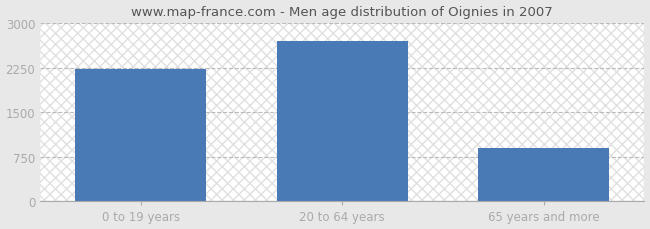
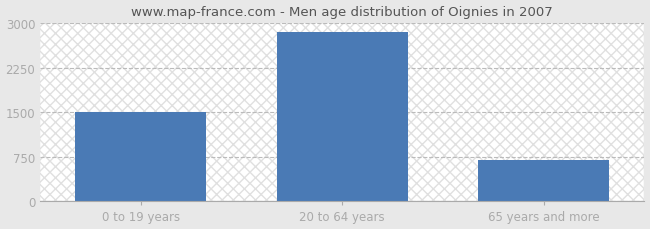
0 to 19 years: 2220 -> 1500
20 to 64 years: 2700 -> 2850
65 years and more: 900 -> 690
